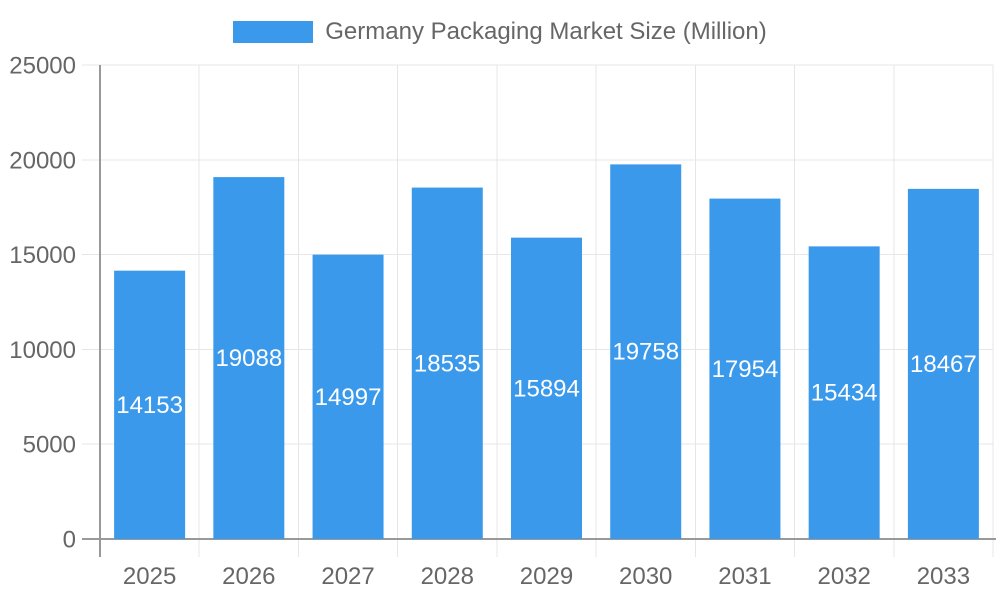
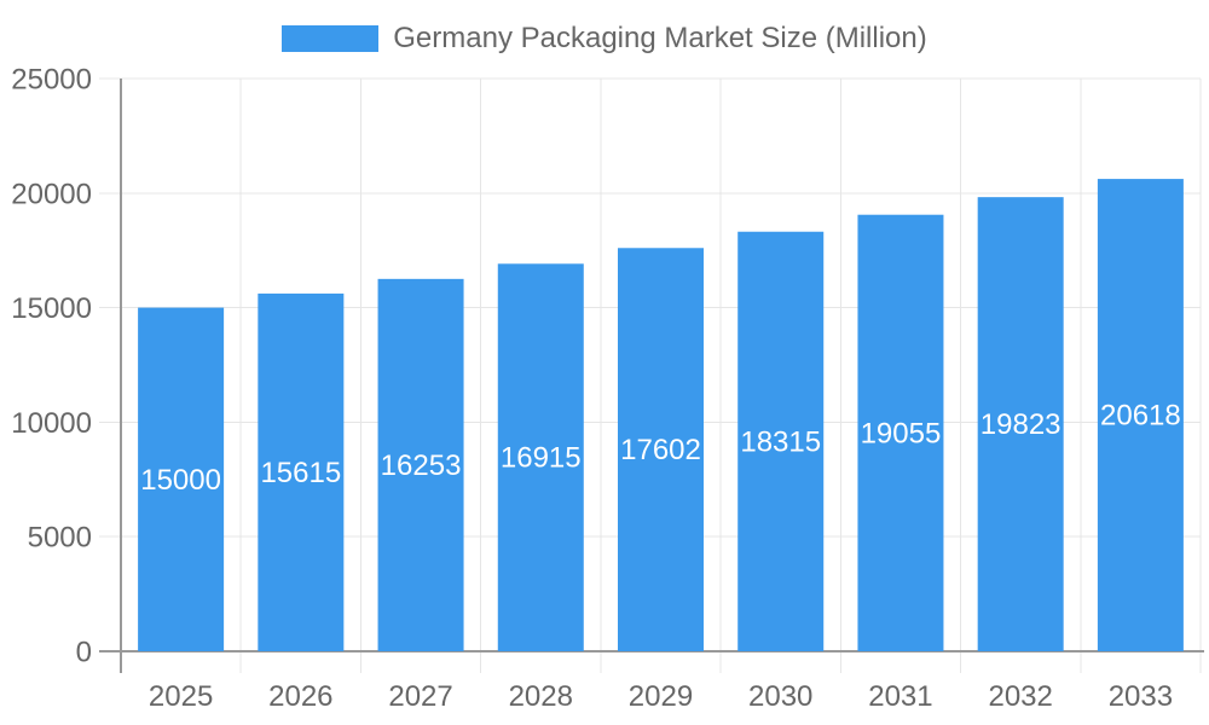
2025: 14153 -> 15000
2026: 19088 -> 15615
2027: 14997 -> 16253
2028: 18535 -> 16915
2029: 15894 -> 17602
2030: 19758 -> 18315
2031: 17954 -> 19055
2032: 15434 -> 19823
2033: 18467 -> 20618
